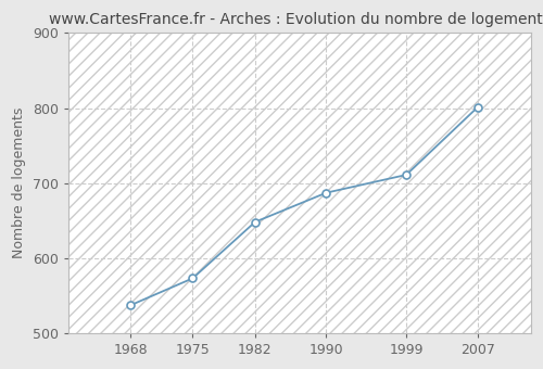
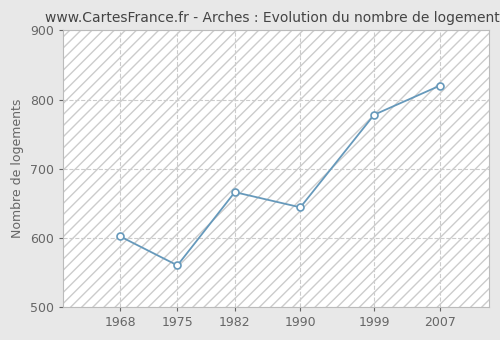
1968: 537 -> 602
1975: 573 -> 560
1982: 648 -> 666
1990: 687 -> 644
1999: 711 -> 778
2007: 801 -> 820
